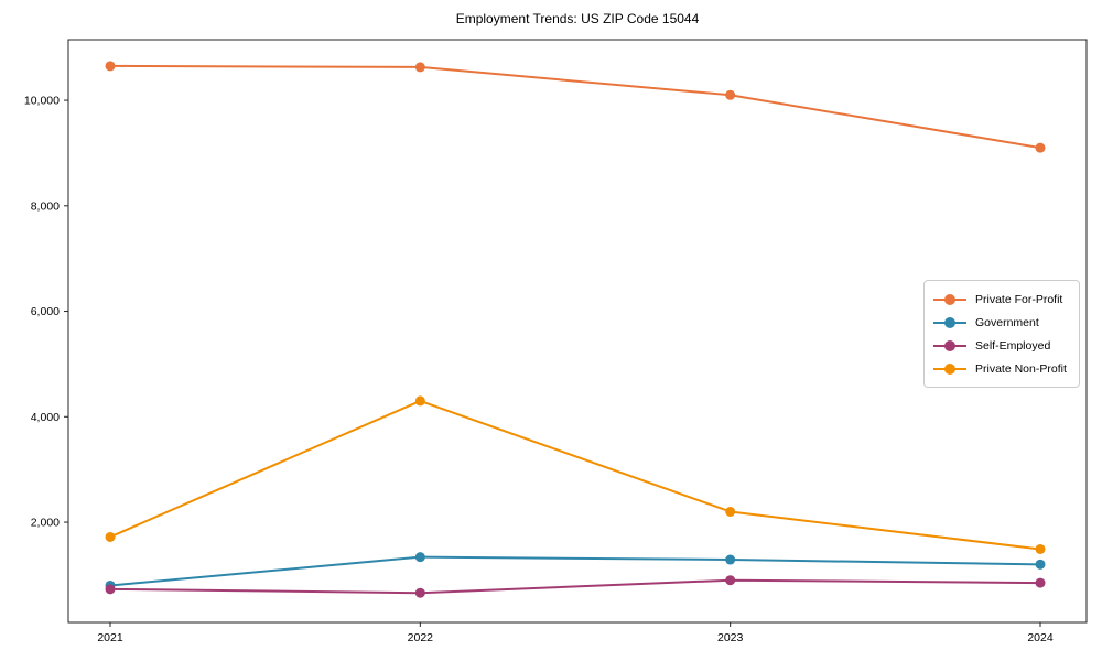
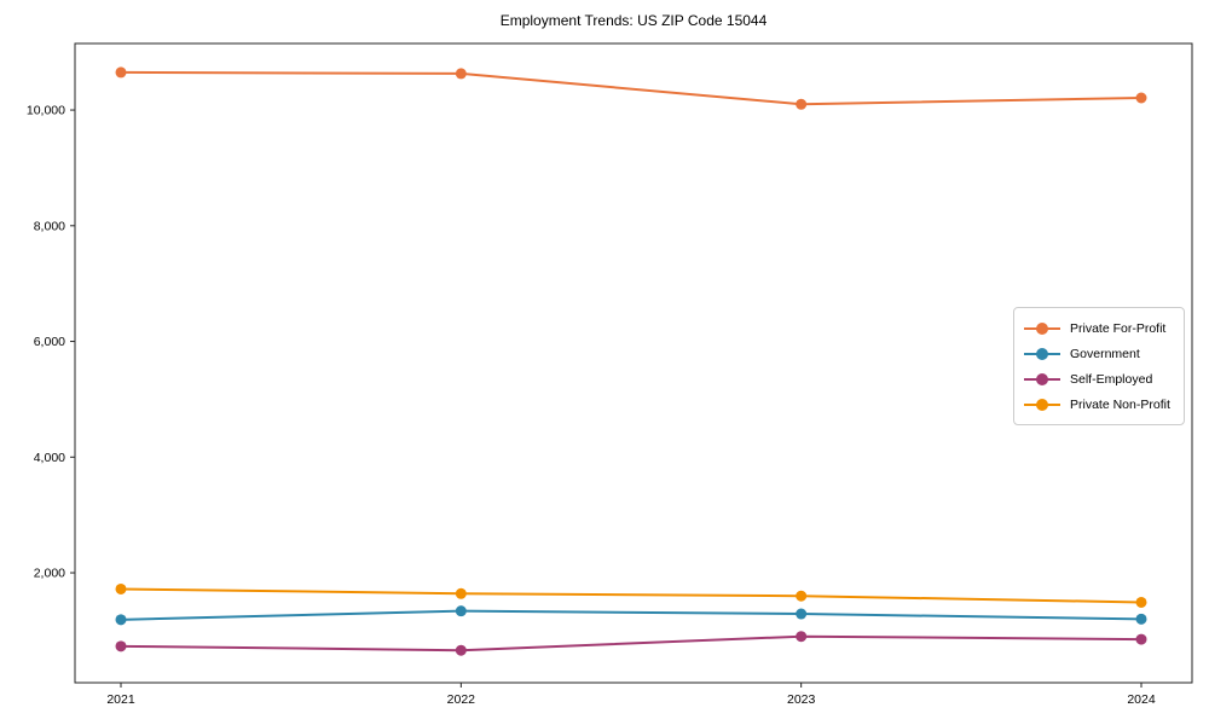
Government/2021: 800 -> 1200
Private Non-Profit/2022: 4300 -> 1600
Private Non-Profit/2023: 2200 -> 1600
Private For-Profit/2024: 9100 -> 10200
